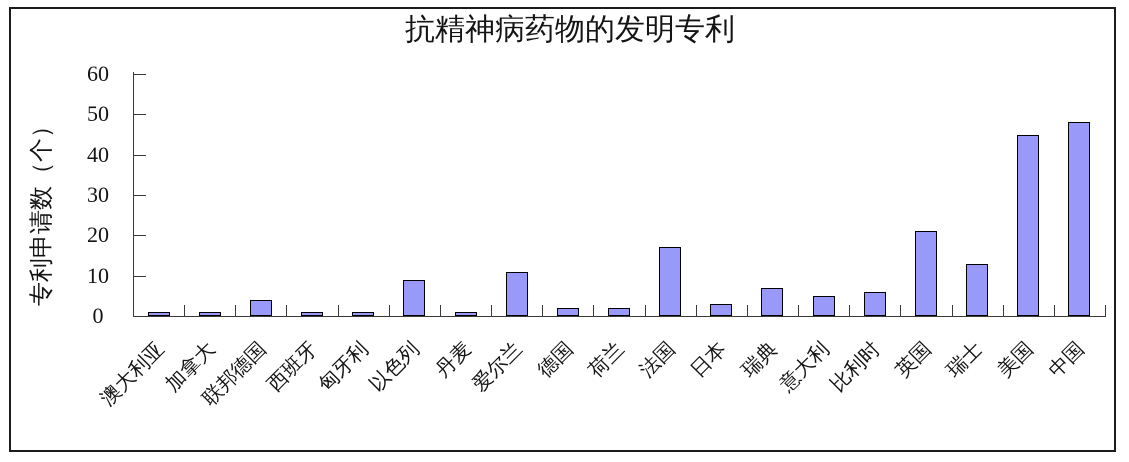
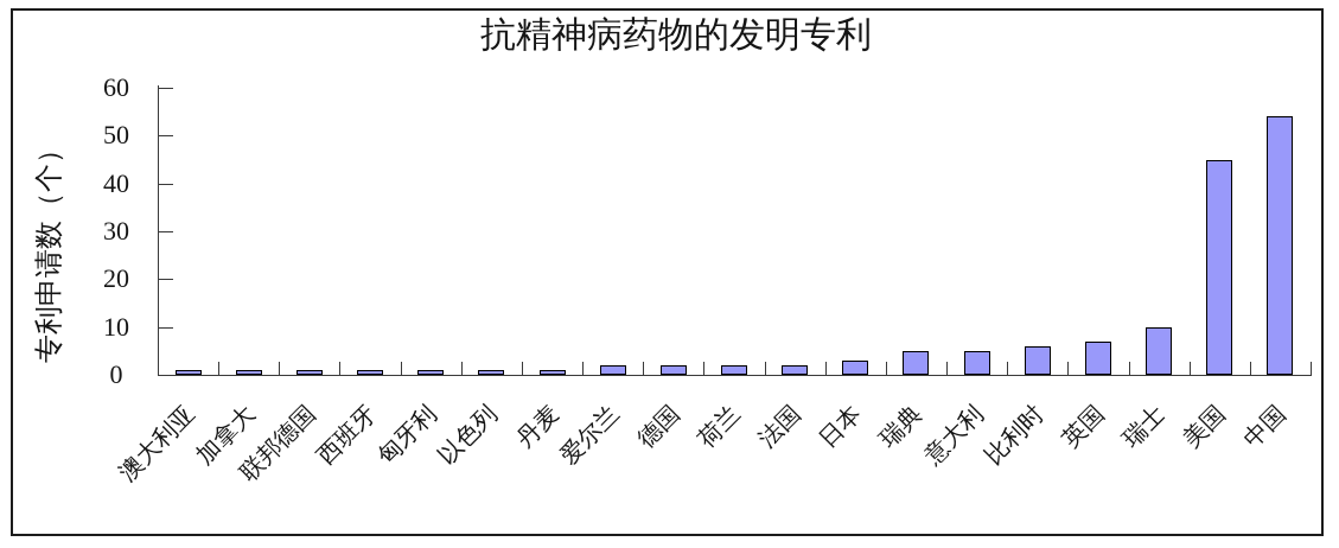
联邦德国: 4 -> 1
以色列: 9 -> 1
爱尔兰: 11 -> 2
法国: 17 -> 2
瑞典: 7 -> 5
英国: 21 -> 7
瑞士: 13 -> 10
中国: 48 -> 54
